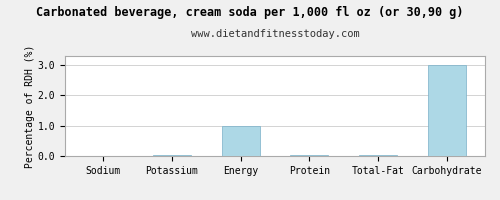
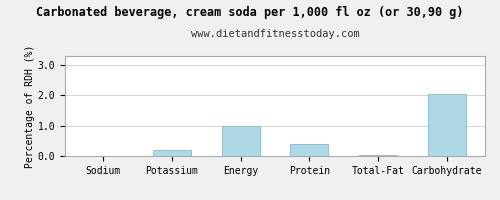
Potassium: 0.02 -> 0.20
Protein: 0.02 -> 0.40
Carbohydrate: 3.00 -> 2.05
